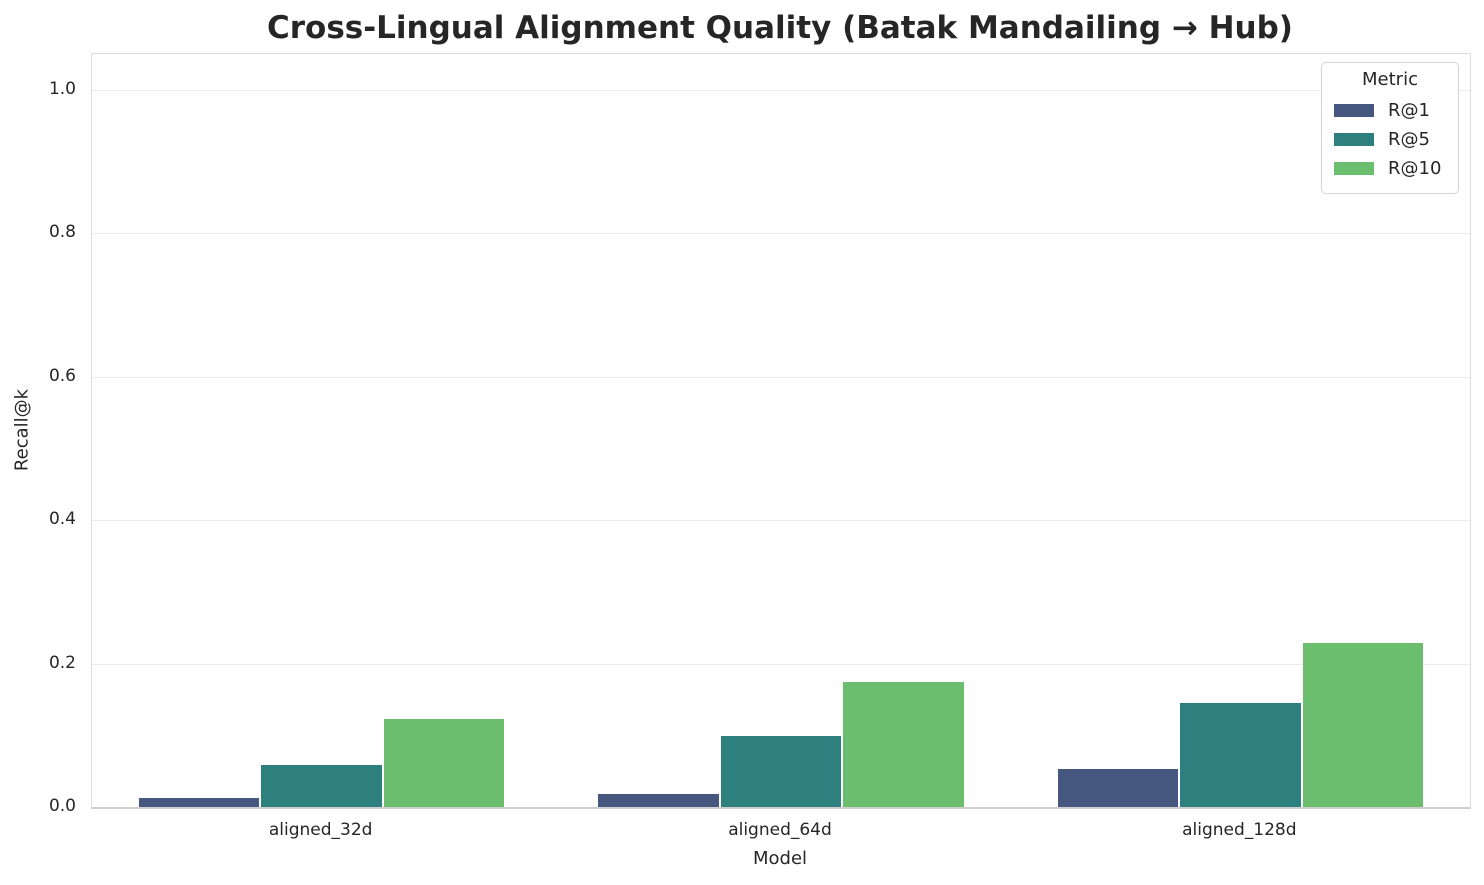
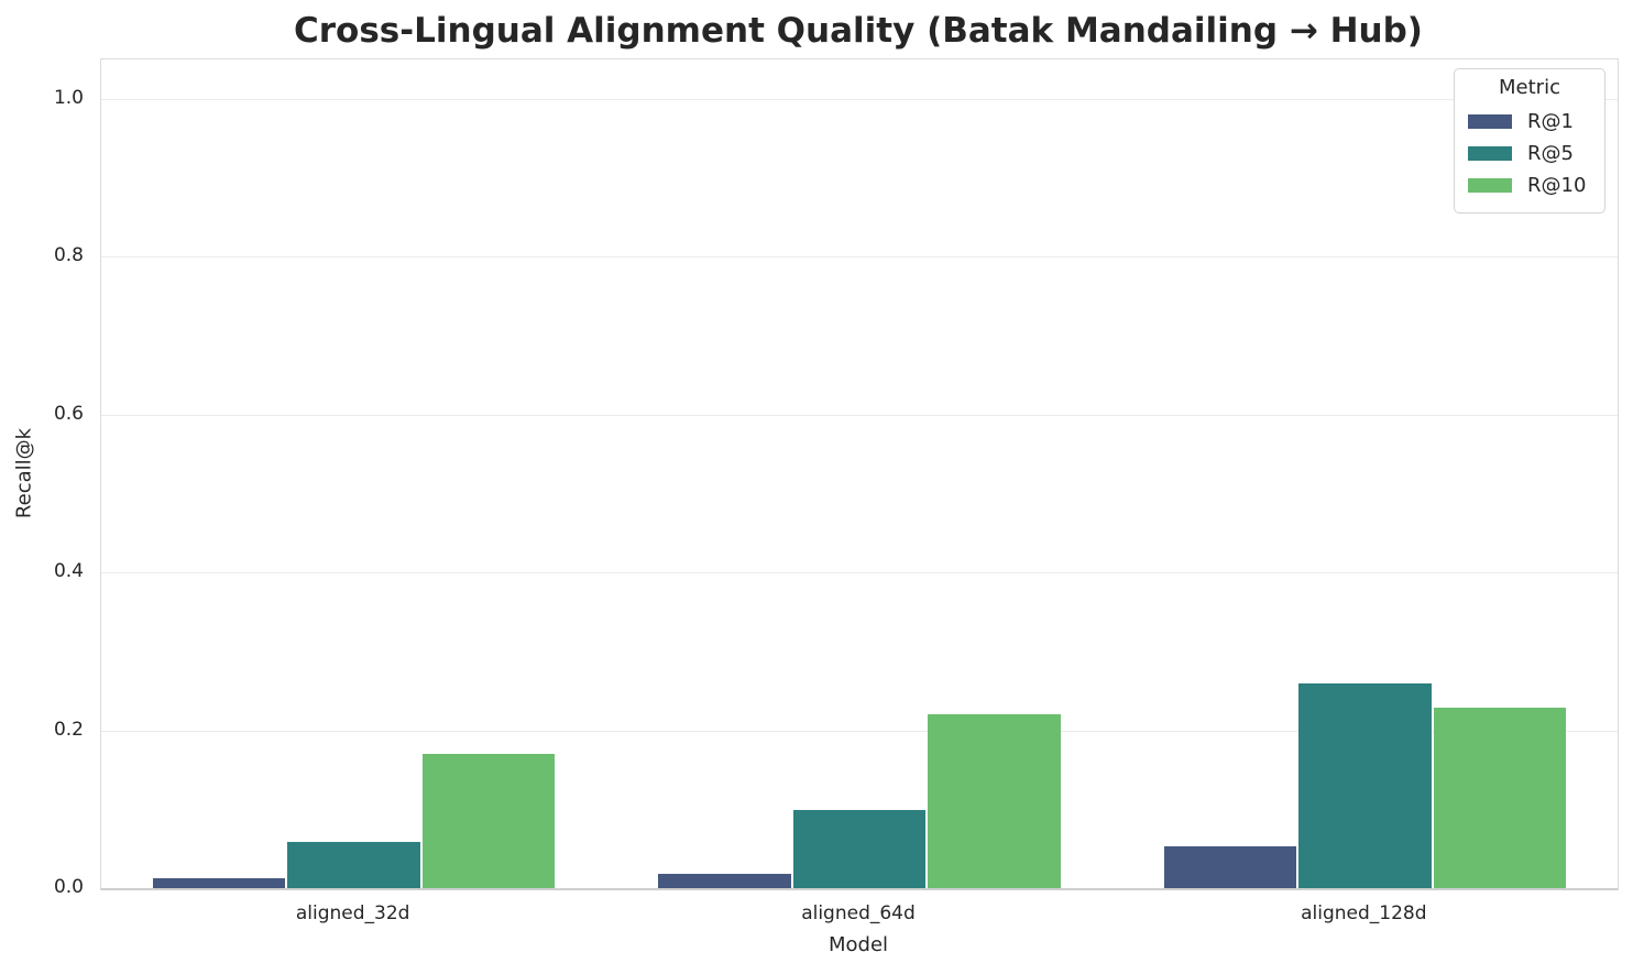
R@10/aligned_32d: 0.12 -> 0.17
R@10/aligned_64d: 0.17 -> 0.22
R@5/aligned_128d: 0.14 -> 0.26
